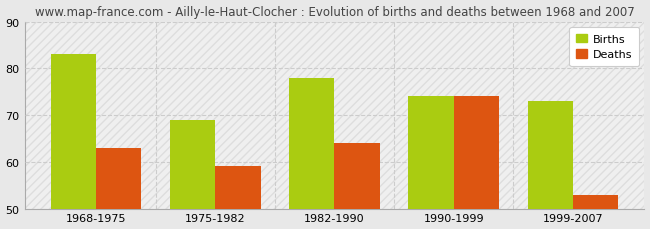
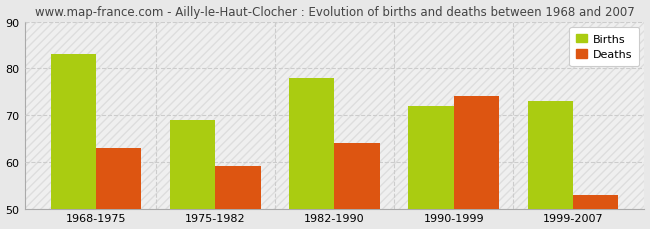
Births/1990-1999: 74 -> 72
